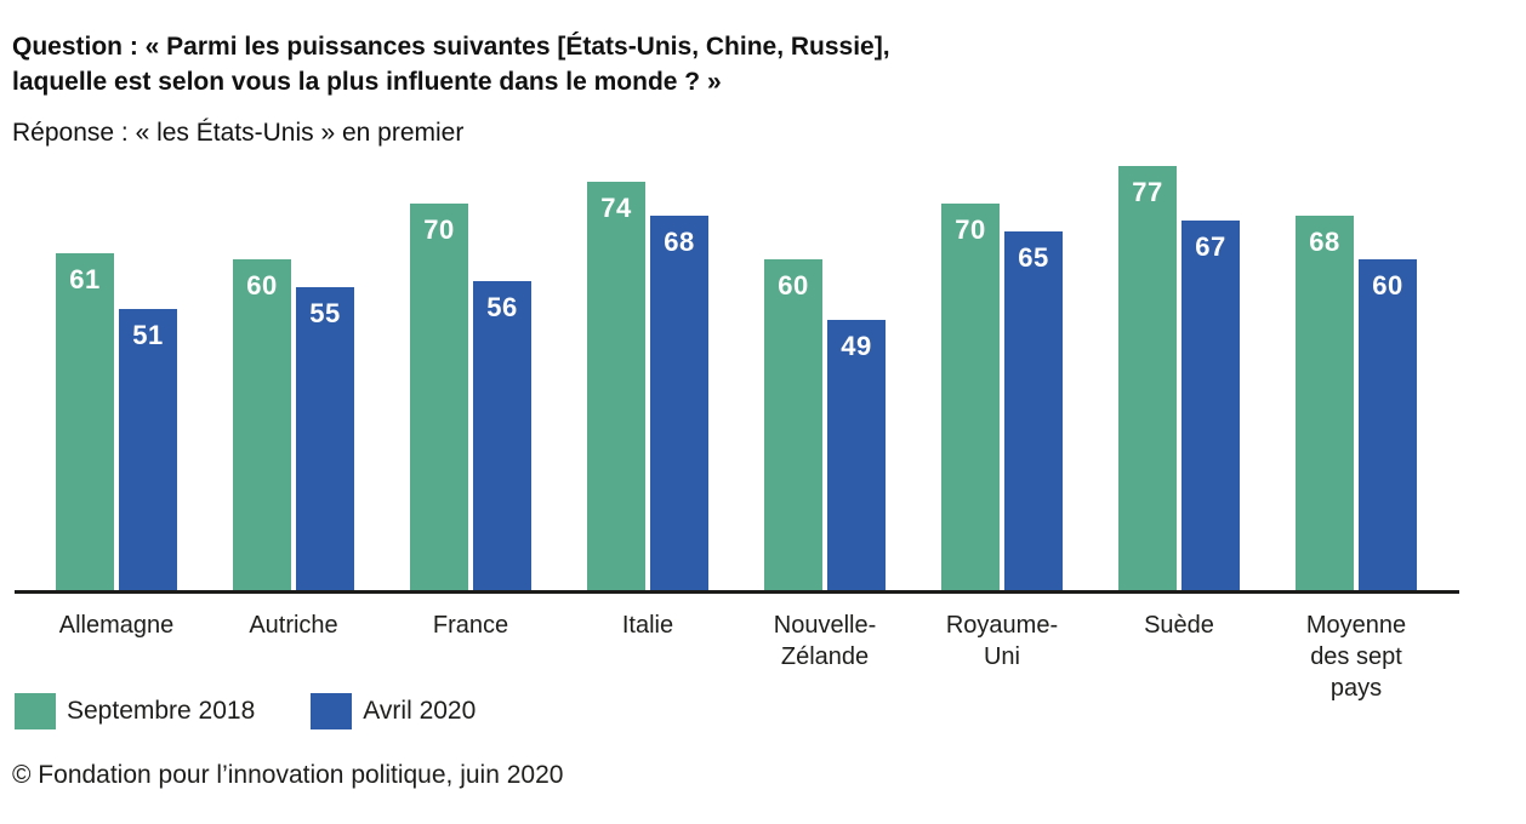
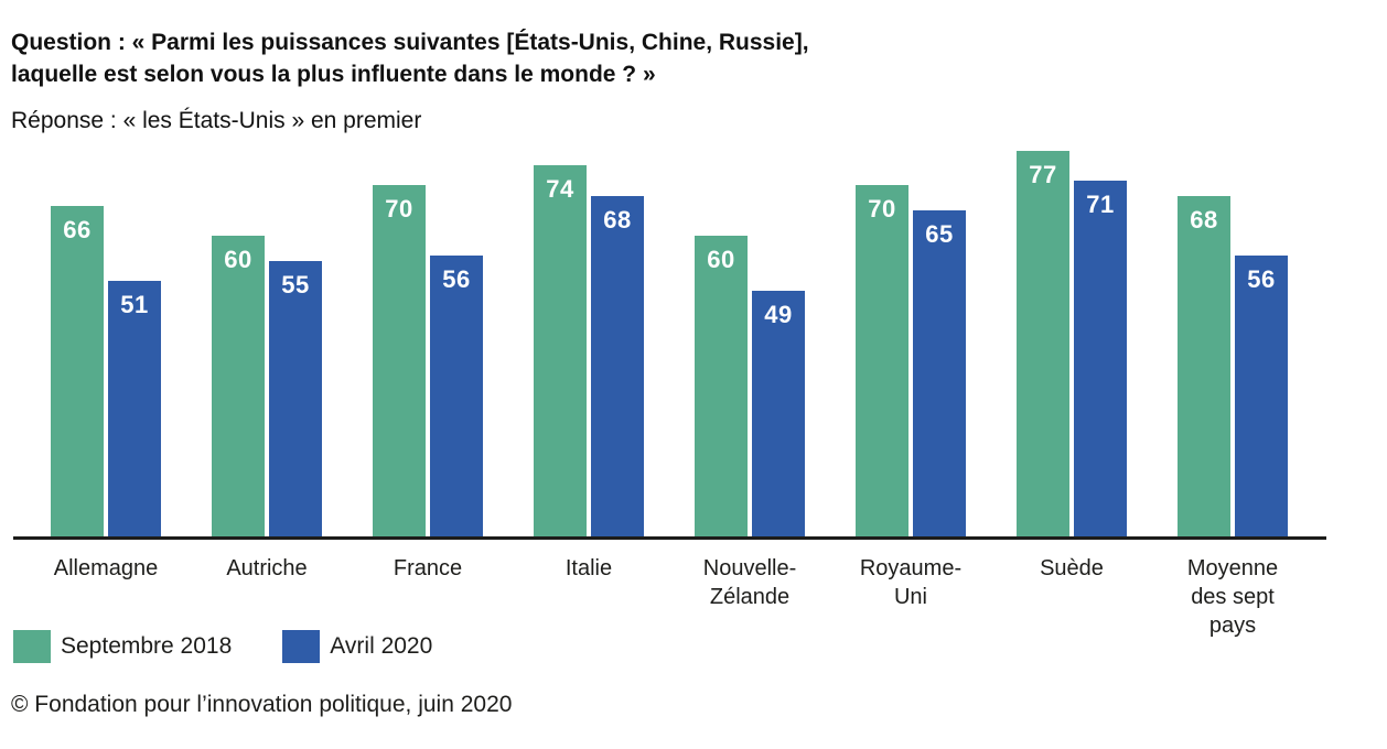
Septembre 2018/Allemagne: 61 -> 66
Avril 2020/Suède: 67 -> 71
Avril 2020/Moyenne des sept pays: 60 -> 56
